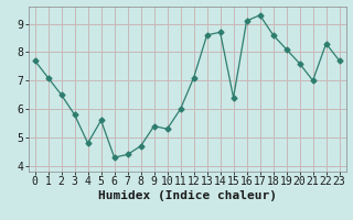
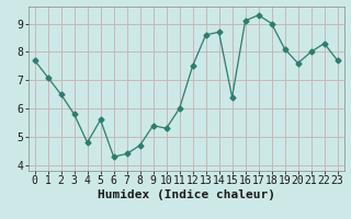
12: 7.1 -> 7.5
18: 8.6 -> 9.0
21: 7.0 -> 8.0
